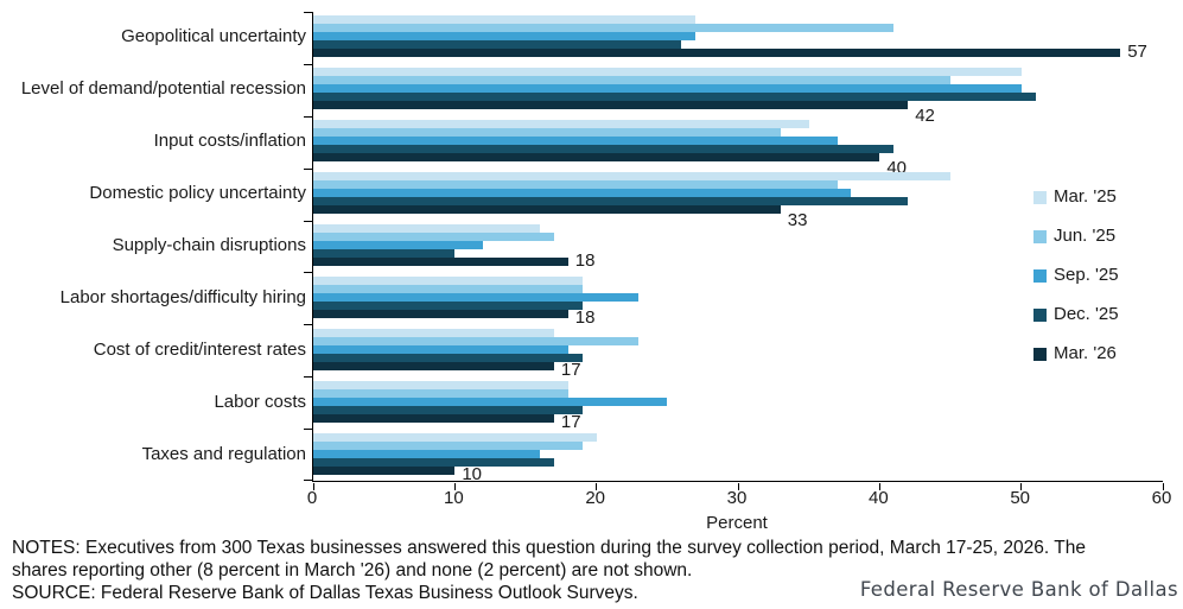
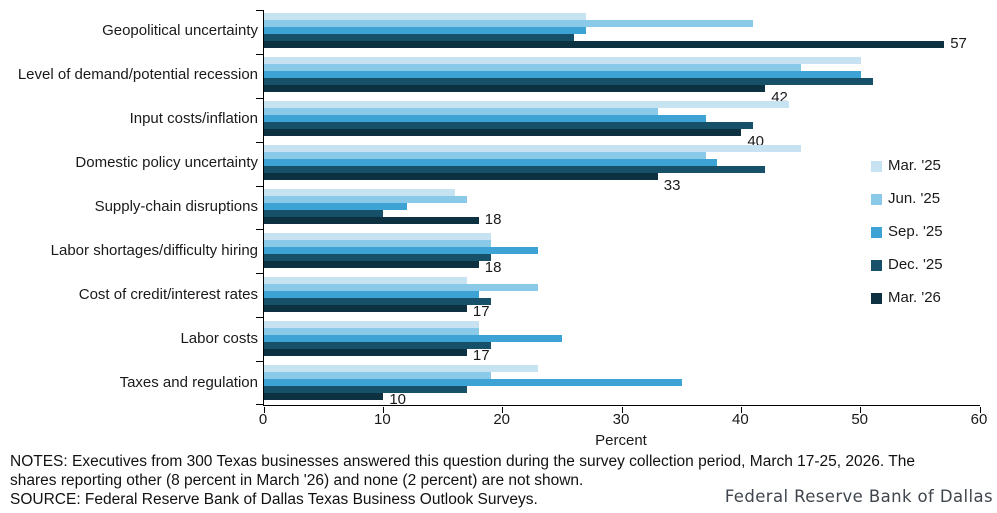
Mar. '25/Input costs/inflation: 35 -> 44
Mar. '25/Taxes and regulation: 20 -> 23
Sep. '25/Taxes and regulation: 16 -> 35
